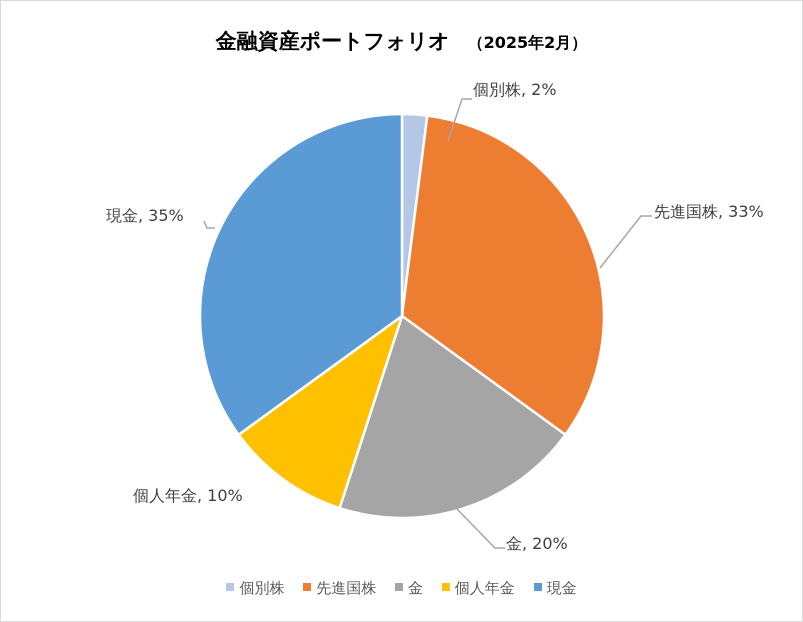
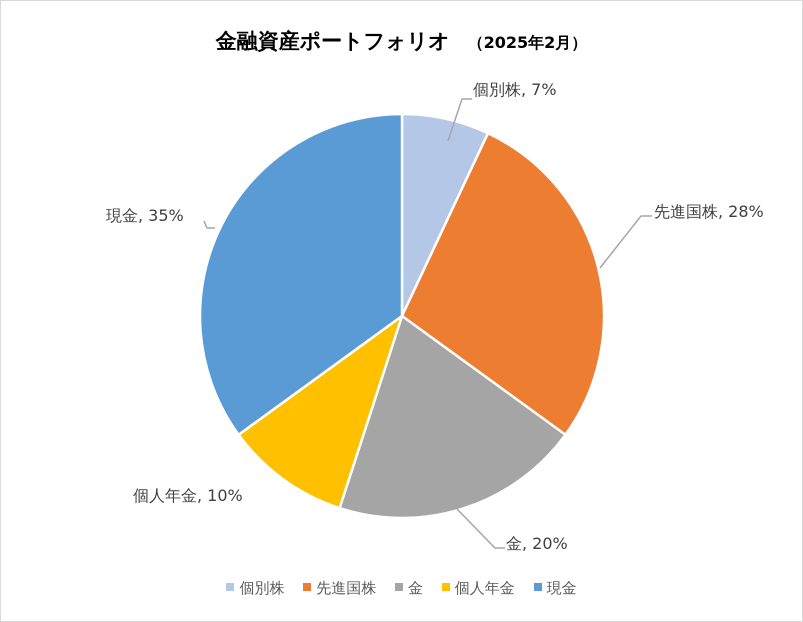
個別株: 2% -> 7%
先進国株: 33% -> 28%
